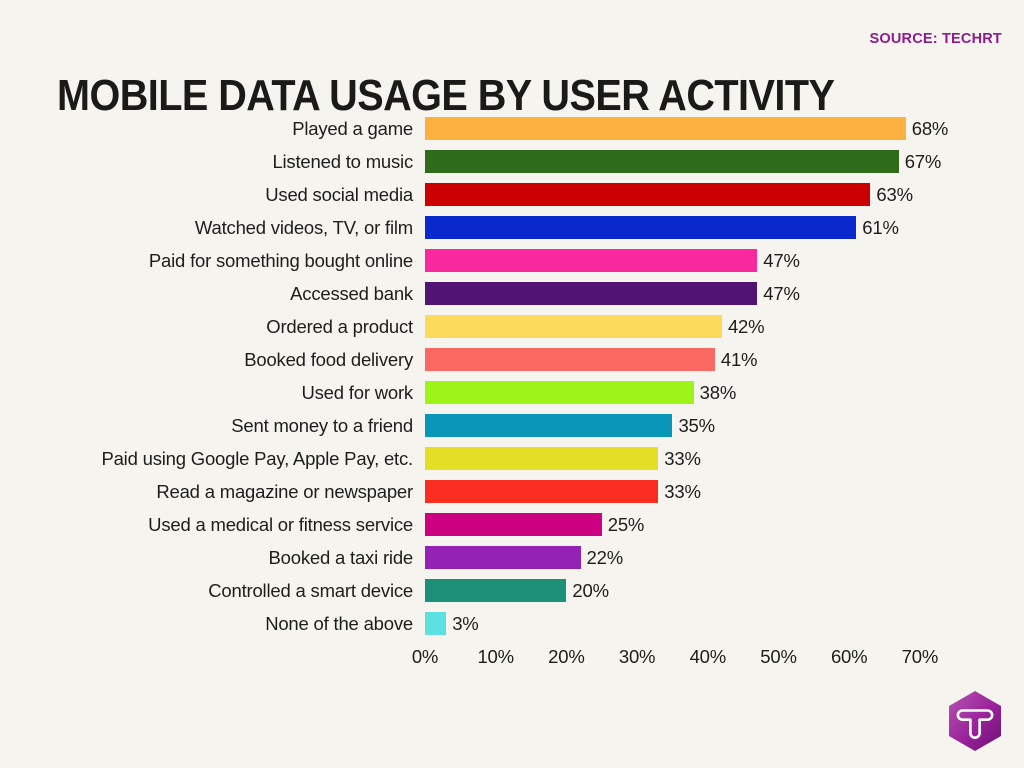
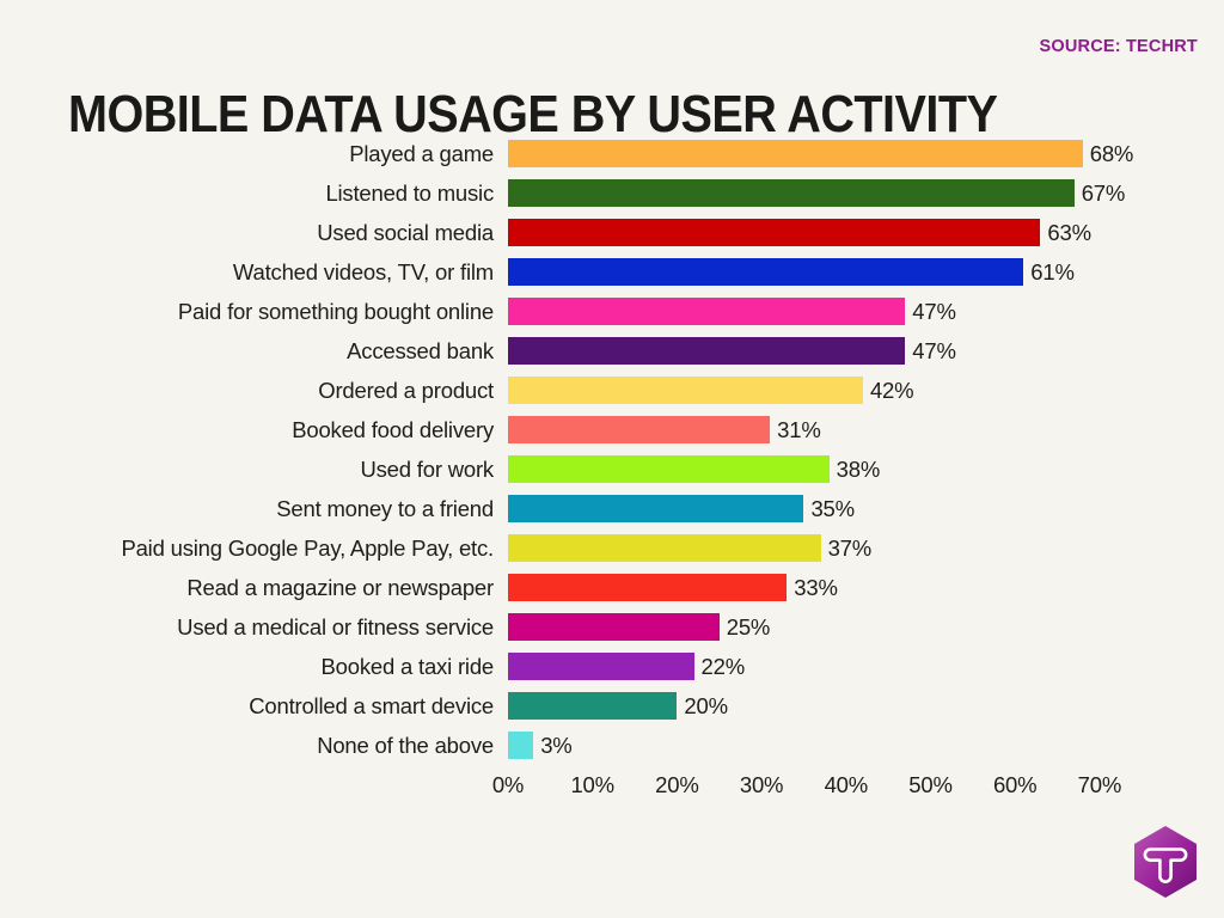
Booked food delivery: 41% -> 31%
Paid using Google Pay, Apple Pay, etc.: 33% -> 37%
